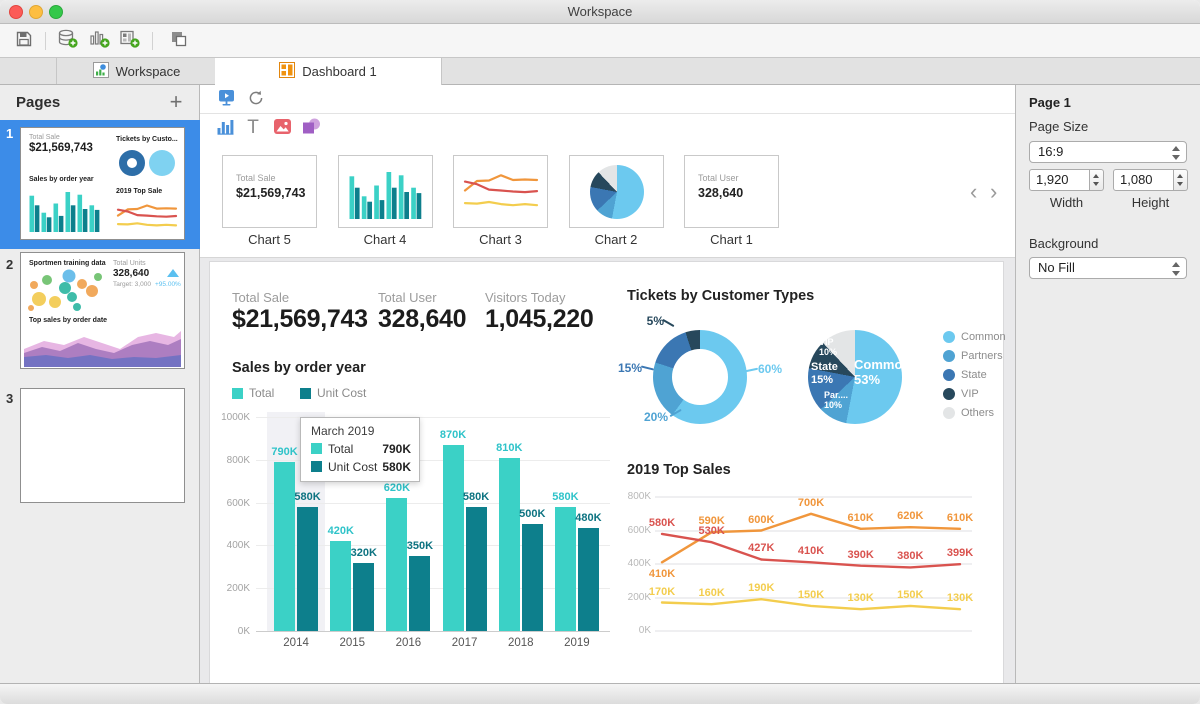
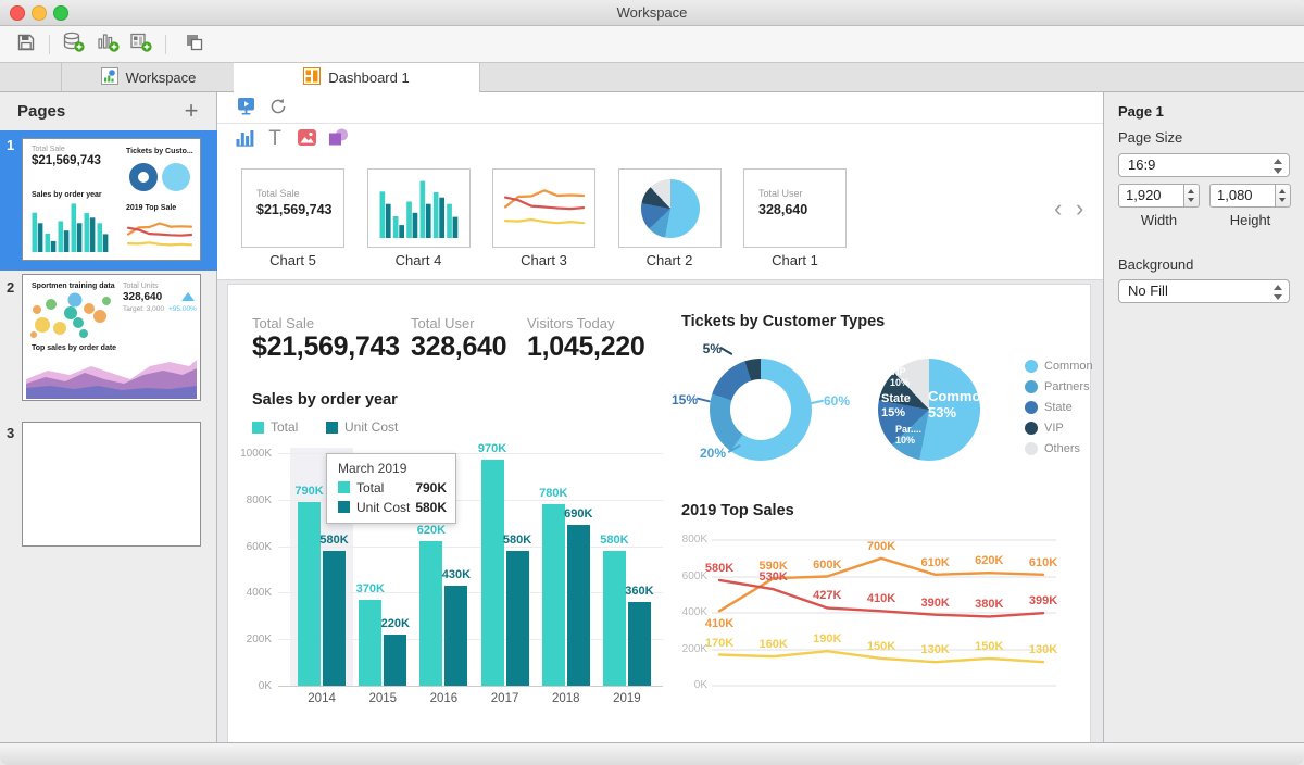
Sales by order year/Total/2015: 420K -> 370K
Sales by order year/Unit Cost/2015: 320K -> 220K
Sales by order year/Unit Cost/2016: 350K -> 430K
Sales by order year/Total/2017: 870K -> 970K
Sales by order year/Total/2018: 810K -> 780K
Sales by order year/Unit Cost/2018: 500K -> 690K
Sales by order year/Unit Cost/2019: 480K -> 360K
